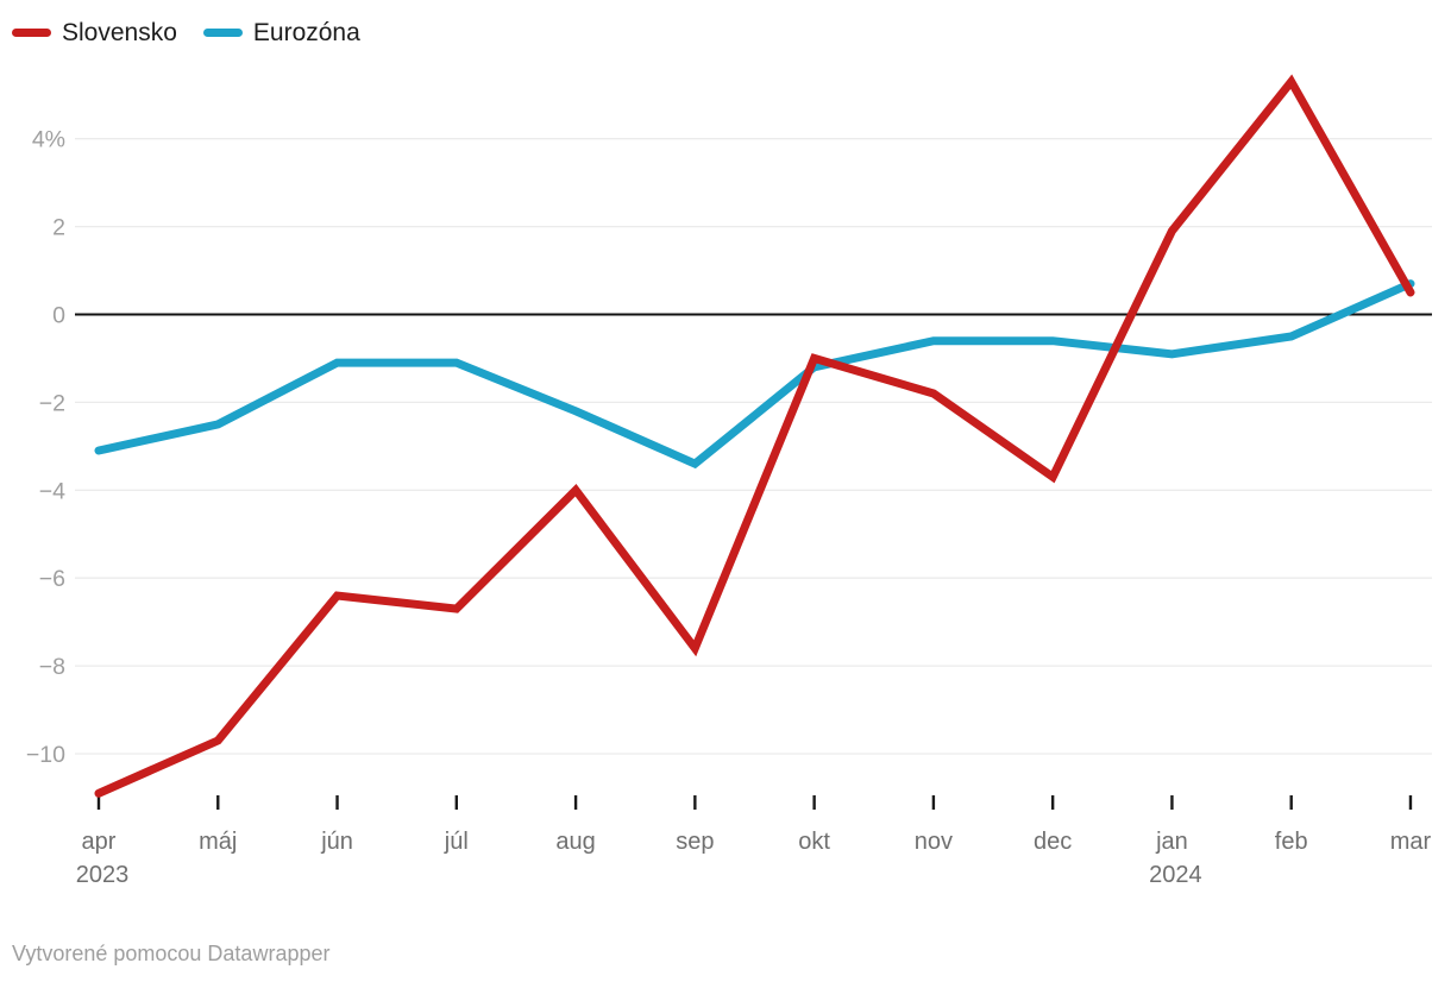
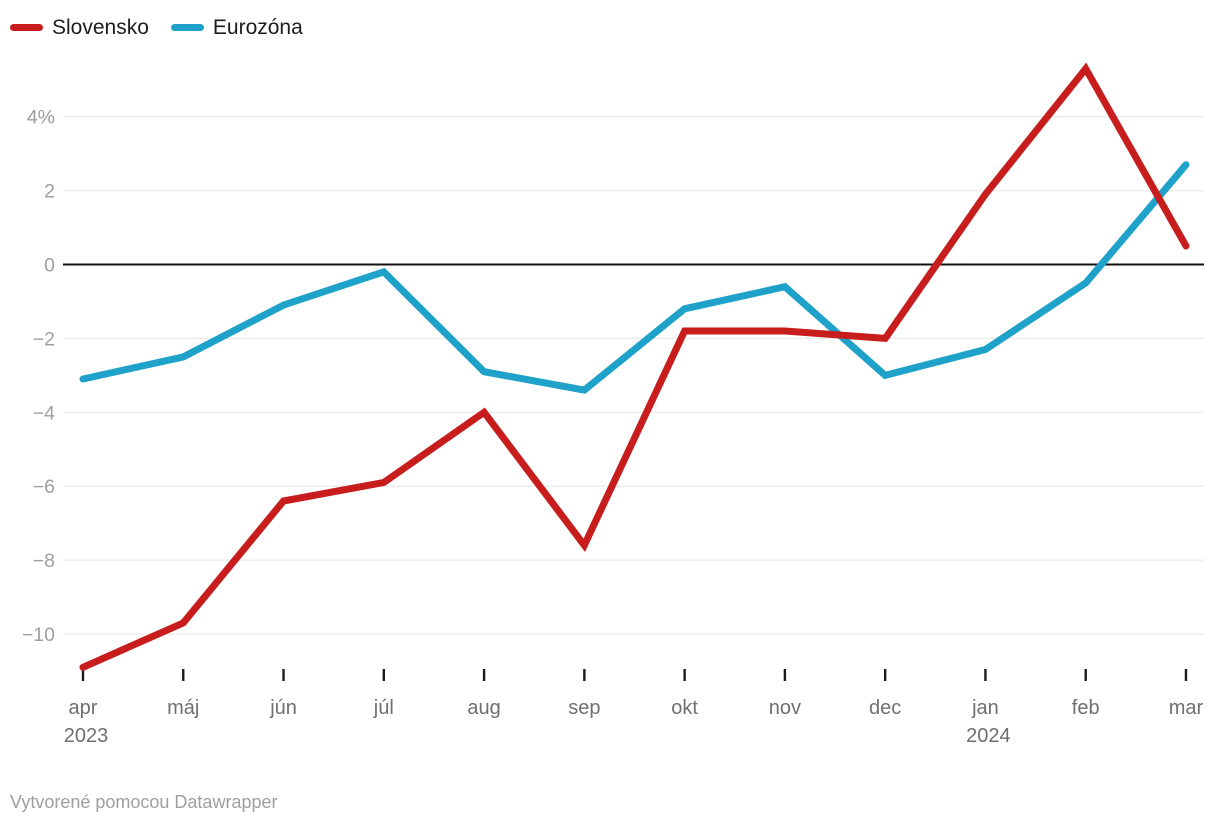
Slovensko/júl: -6.7% -> -5.9%
Eurozóna/júl: -1.1% -> -0.2%
Eurozóna/aug: -2.2% -> -2.9%
Slovensko/okt: -1.0% -> -1.8%
Slovensko/dec: -3.7% -> -2.0%
Eurozóna/dec: -0.6% -> -3.0%
Eurozóna/jan: -0.9% -> -2.3%
Eurozóna/mar: 0.7% -> 2.7%
